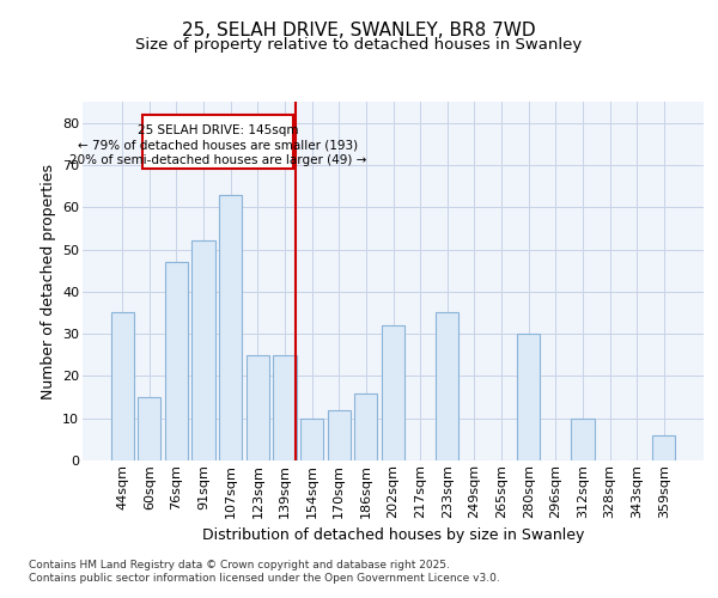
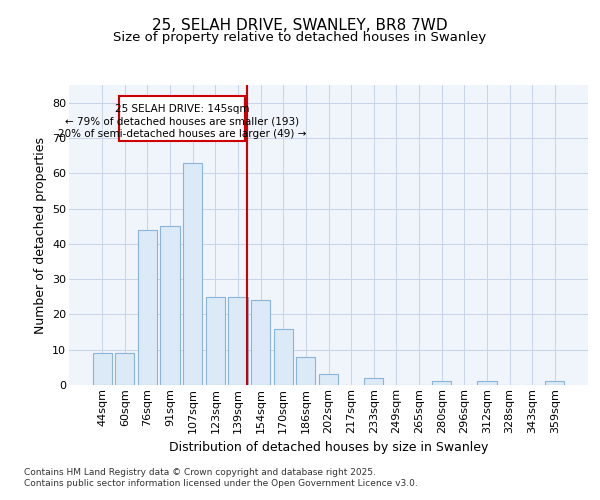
44sqm: 35 -> 9
60sqm: 15 -> 9
76sqm: 47 -> 44
91sqm: 52 -> 45
154sqm: 10 -> 24
170sqm: 12 -> 16
186sqm: 16 -> 8
202sqm: 32 -> 3
233sqm: 35 -> 2
280sqm: 30 -> 1
312sqm: 10 -> 1
359sqm: 6 -> 1
